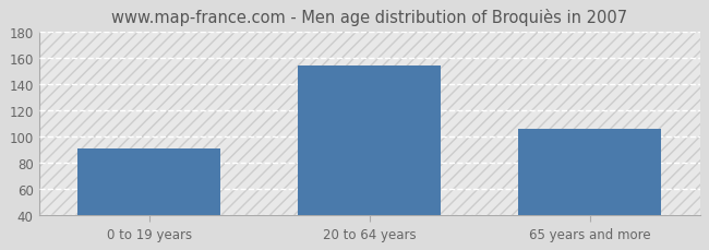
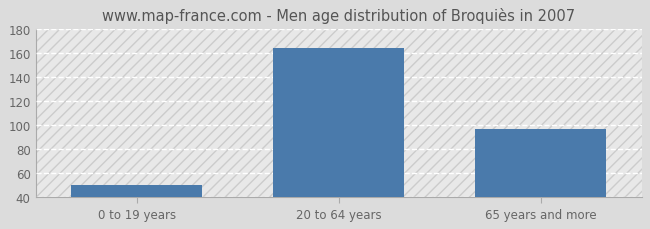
0 to 19 years: 91 -> 50
20 to 64 years: 154 -> 164
65 years and more: 106 -> 97
